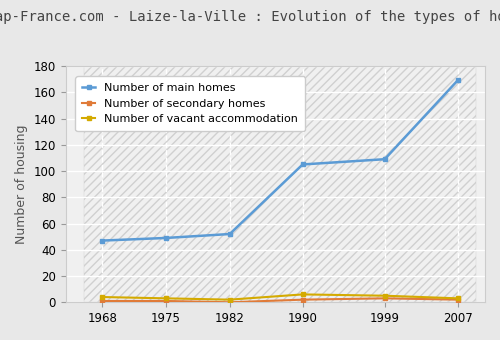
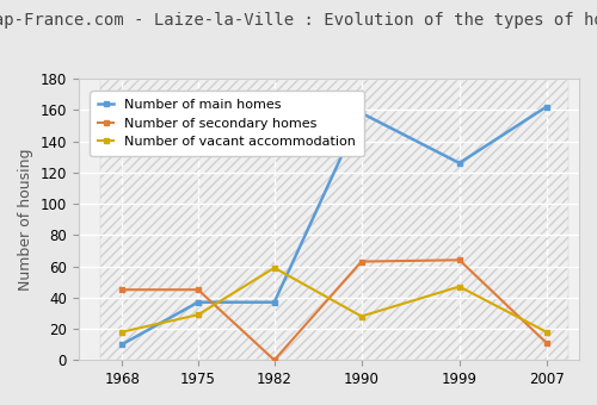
Number of main homes/1968: 47 -> 10
Number of secondary homes/1968: 1 -> 45
Number of vacant accommodation/1968: 4 -> 18
Number of main homes/1975: 49 -> 37
Number of secondary homes/1975: 1 -> 45
Number of vacant accommodation/1975: 3 -> 29
Number of main homes/1982: 52 -> 37
Number of vacant accommodation/1982: 2 -> 59
Number of main homes/1990: 105 -> 158
Number of secondary homes/1990: 2 -> 63
Number of vacant accommodation/1990: 6 -> 28
Number of main homes/1999: 109 -> 126
Number of secondary homes/1999: 3 -> 64
Number of vacant accommodation/1999: 5 -> 47
Number of main homes/2007: 169 -> 162
Number of secondary homes/2007: 2 -> 11
Number of vacant accommodation/2007: 3 -> 18
